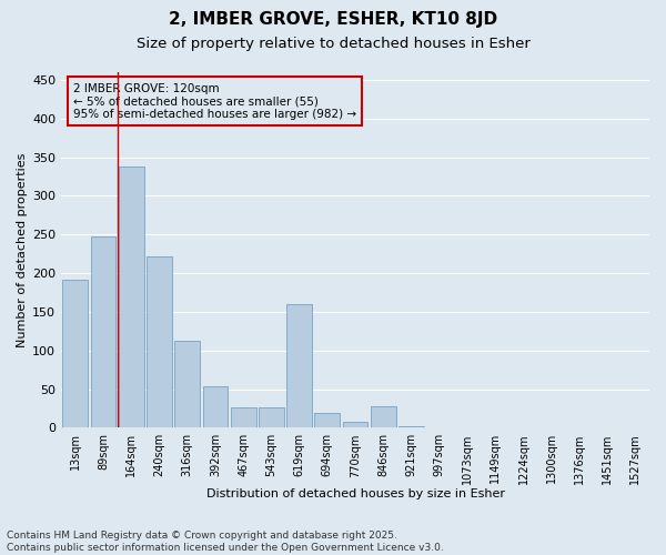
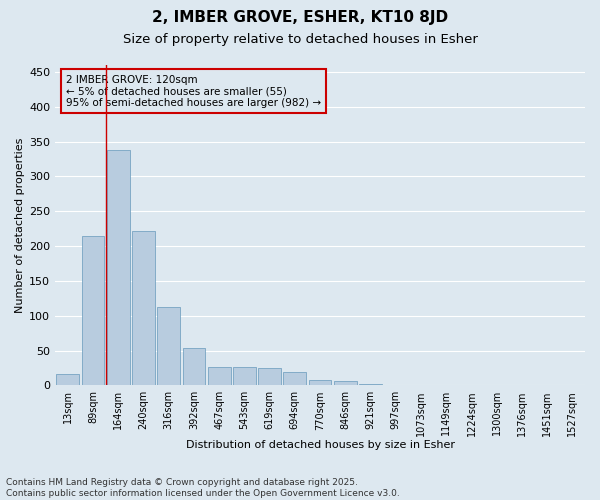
13sqm: 192 -> 16
89sqm: 248 -> 215
619sqm: 160 -> 25
846sqm: 28 -> 6
